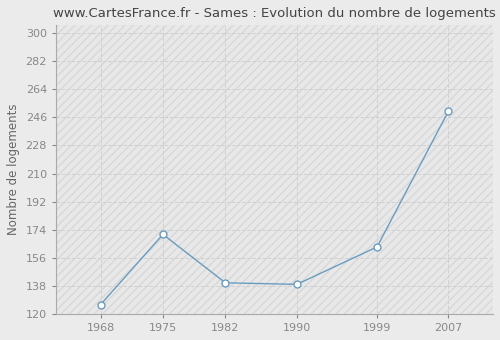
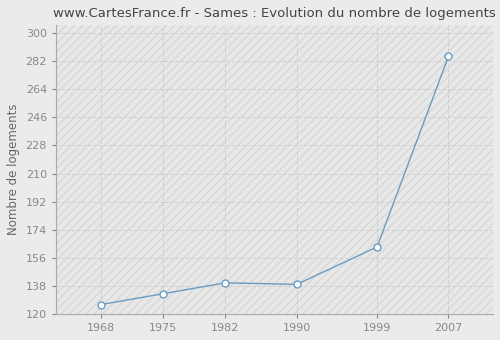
1975: 171 -> 133
2007: 250 -> 285
